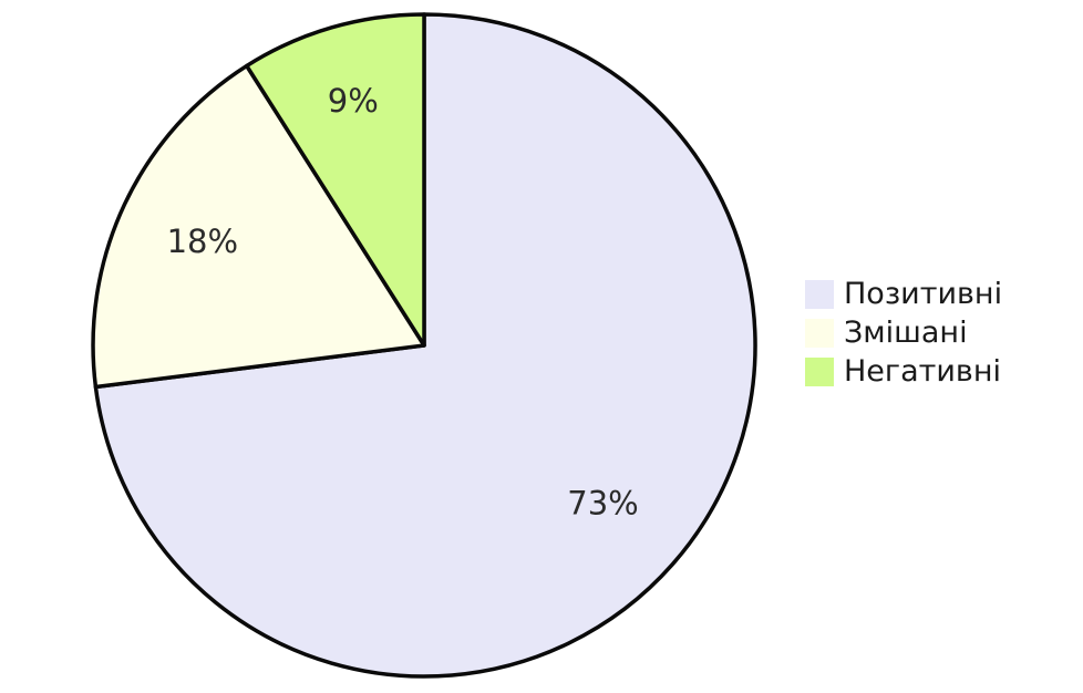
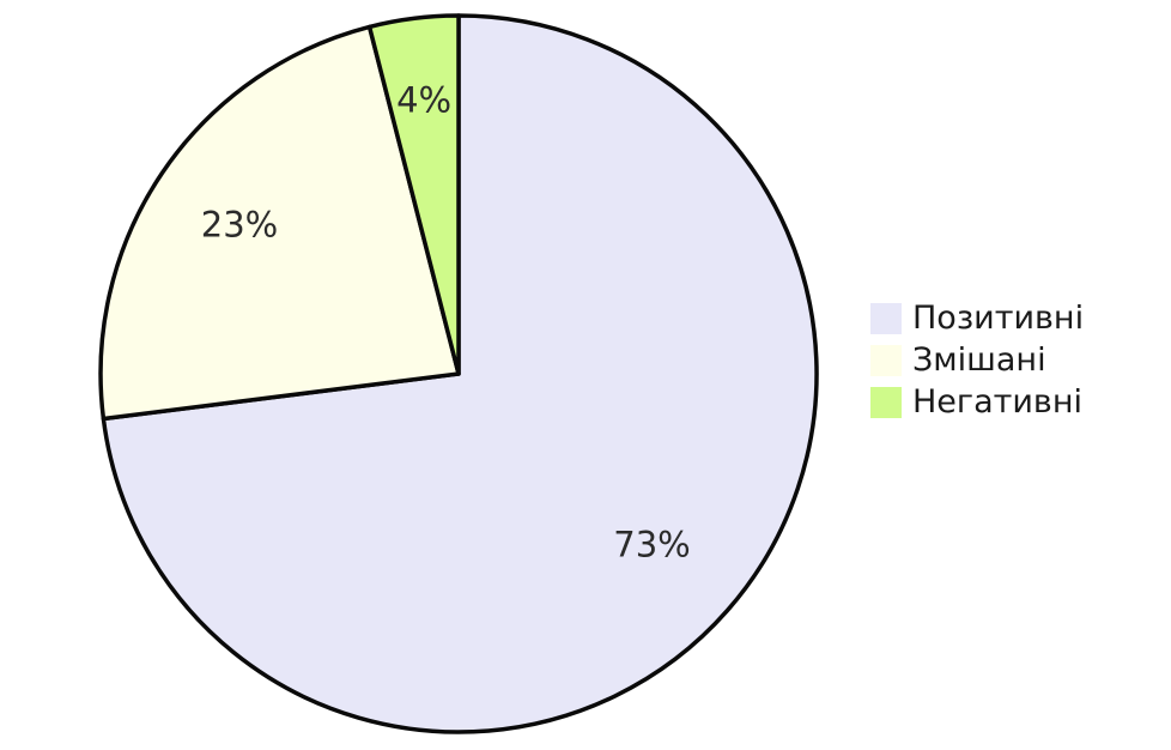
Змішані: 18% -> 23%
Негативні: 9% -> 4%
